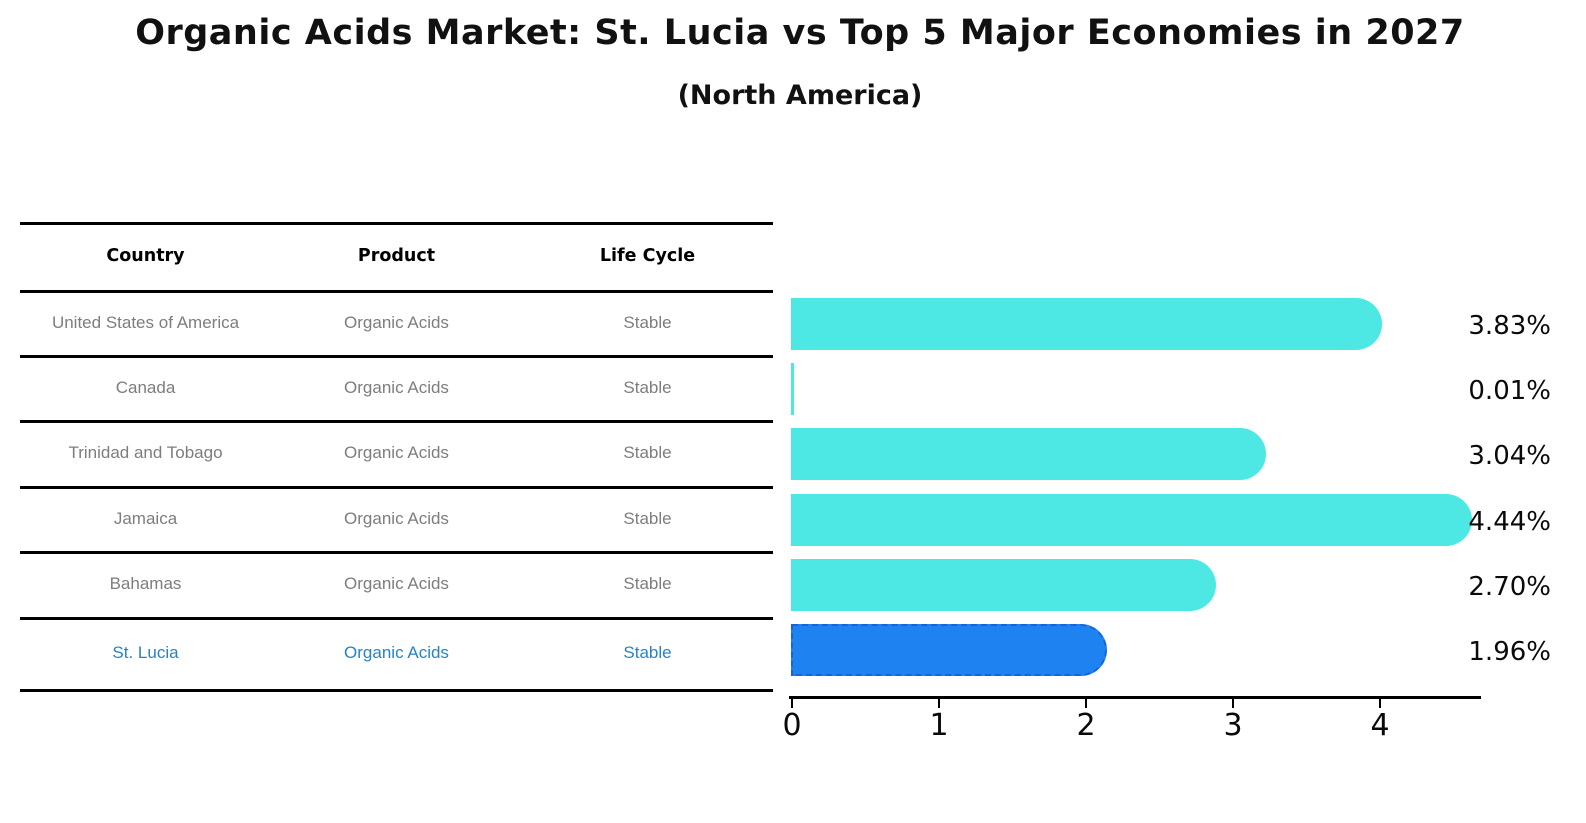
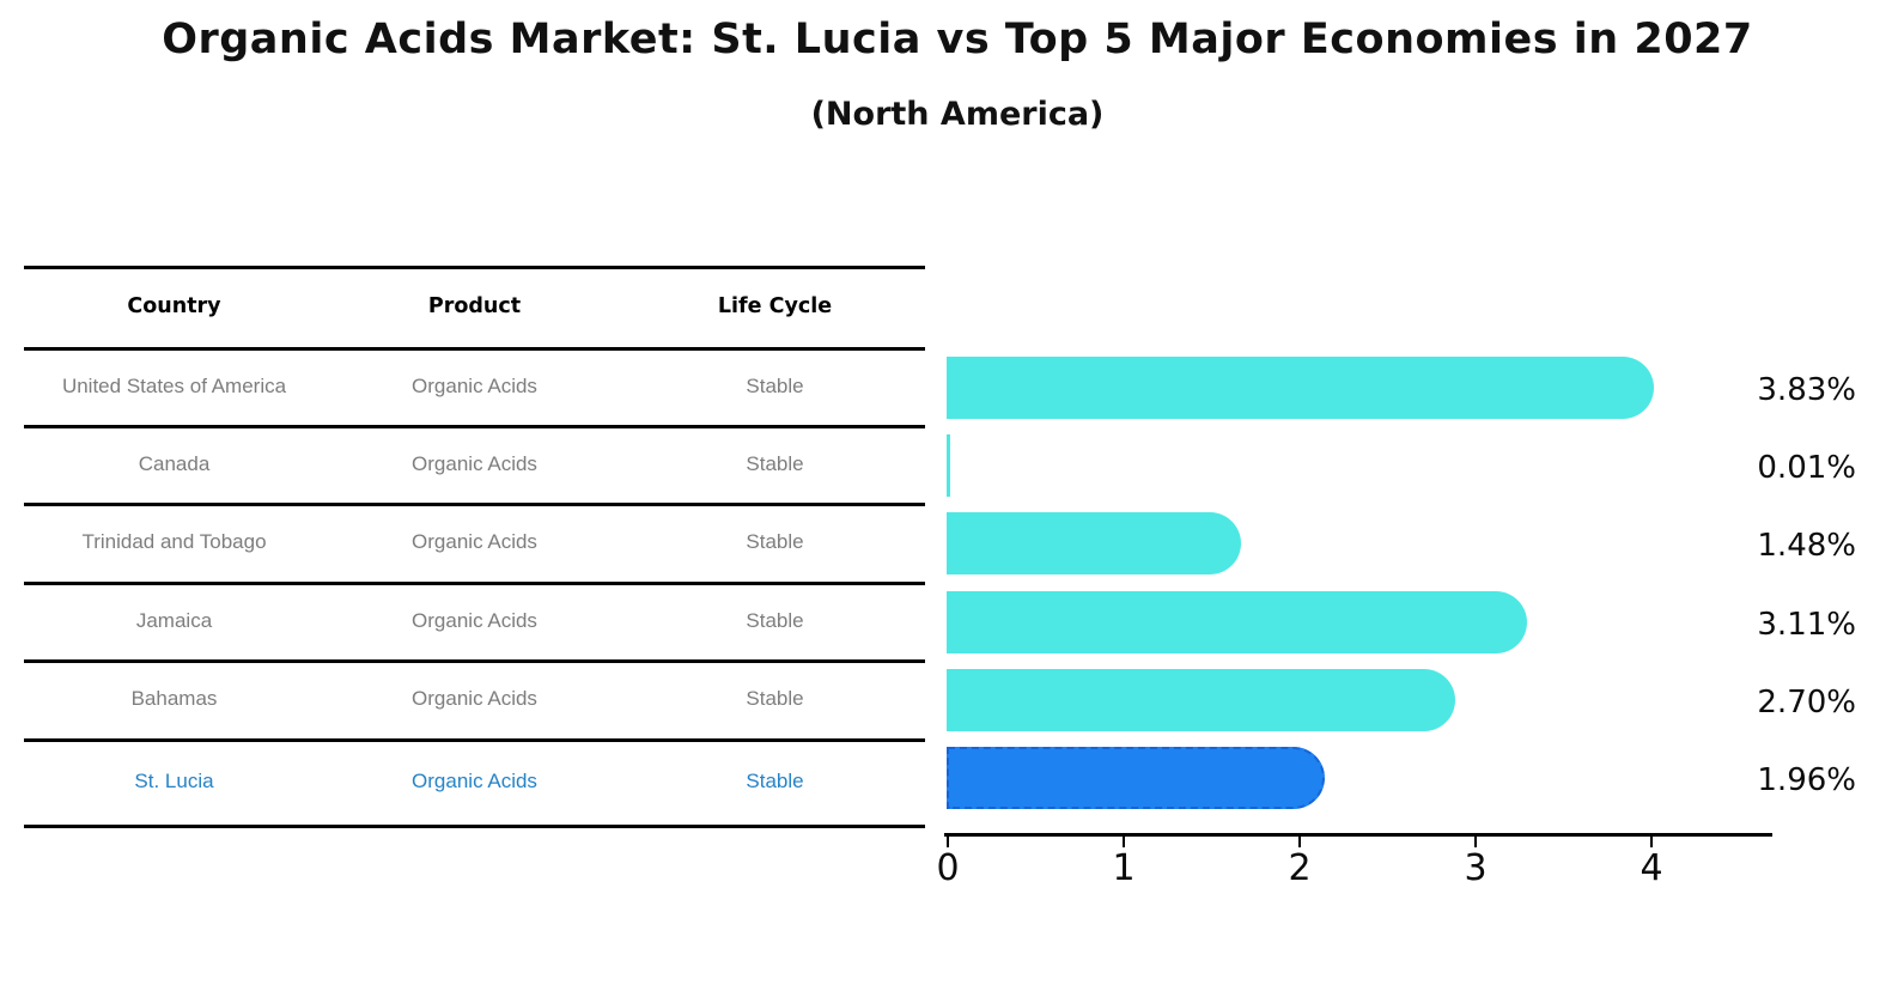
Trinidad and Tobago: 3.04% -> 1.48%
Jamaica: 4.44% -> 3.11%
